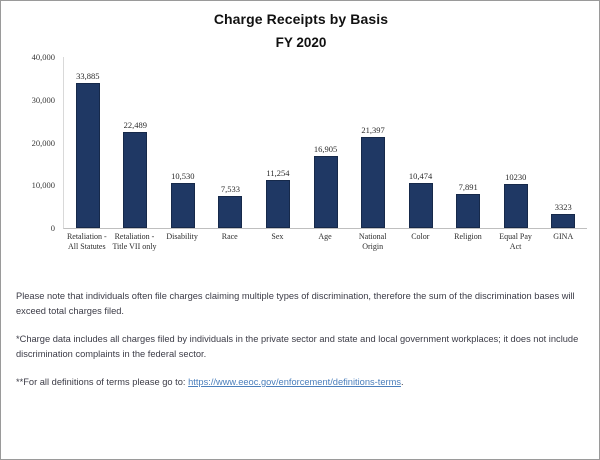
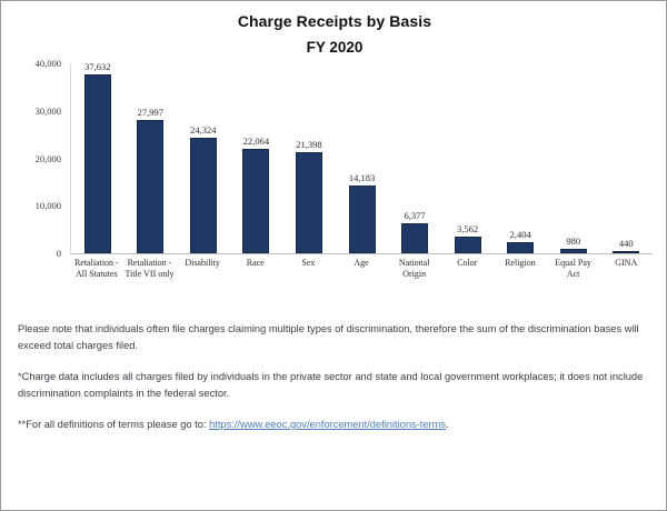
Retaliation - All Statutes: 33,885 -> 37,632
Retaliation - Title VII only: 22,489 -> 27,997
Disability: 10,530 -> 24,324
Race: 7,533 -> 22,064
Sex: 11,254 -> 21,398
Age: 16,905 -> 14,183
National Origin: 21,397 -> 6,377
Color: 10,474 -> 3,562
Religion: 7,891 -> 2,404
Equal Pay Act: 10230 -> 980
GINA: 3323 -> 440
